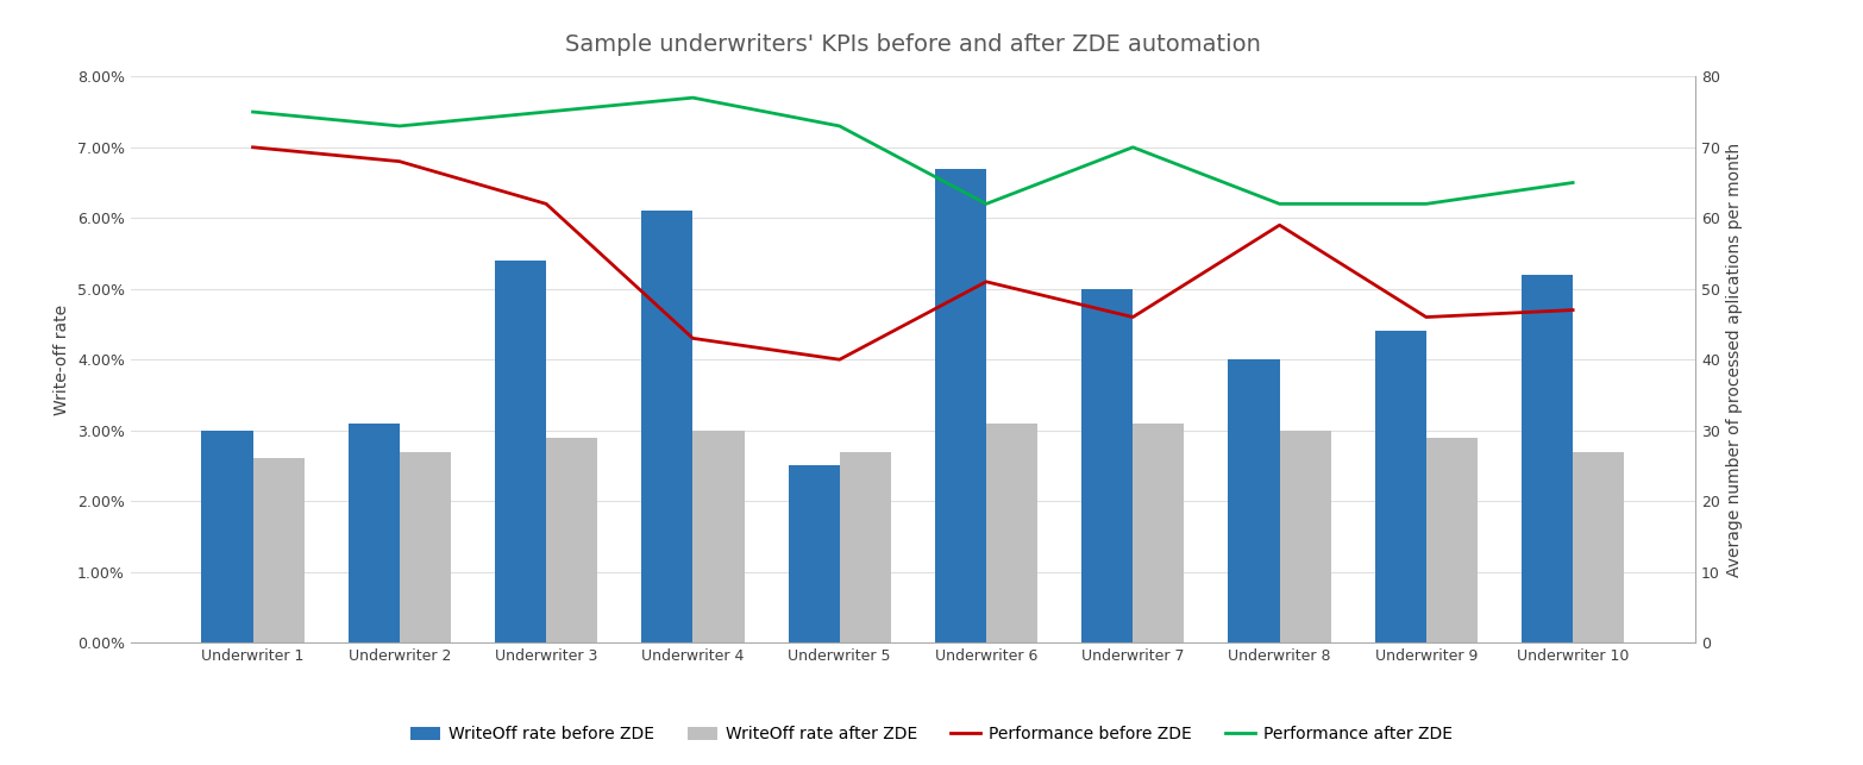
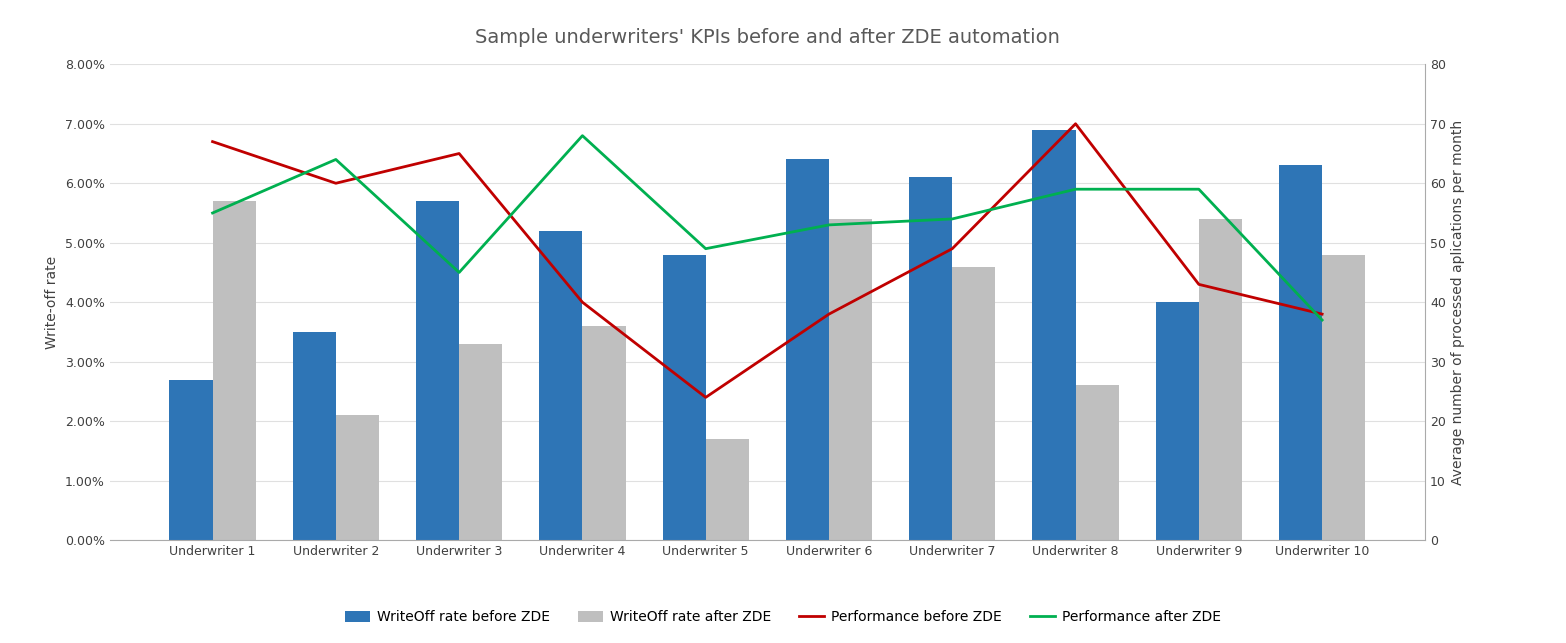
WriteOff rate before ZDE/Underwriter 1: 3.0% -> 2.7%
Performance before ZDE/Underwriter 1: 70 -> 67
Performance after ZDE/Underwriter 1: 75 -> 55
WriteOff rate after ZDE/Underwriter 1: 2.6% -> 5.7%
WriteOff rate before ZDE/Underwriter 2: 3.1% -> 3.5%
Performance before ZDE/Underwriter 2: 68 -> 60
Performance after ZDE/Underwriter 2: 73 -> 64
WriteOff rate after ZDE/Underwriter 2: 2.7% -> 2.1%
WriteOff rate before ZDE/Underwriter 3: 5.4% -> 5.7%
Performance before ZDE/Underwriter 3: 62 -> 65
Performance after ZDE/Underwriter 3: 75 -> 45
WriteOff rate after ZDE/Underwriter 3: 2.9% -> 3.3%
WriteOff rate before ZDE/Underwriter 4: 6.1% -> 5.2%
Performance before ZDE/Underwriter 4: 43 -> 40
Performance after ZDE/Underwriter 4: 77 -> 68
WriteOff rate after ZDE/Underwriter 4: 3.0% -> 3.6%
WriteOff rate before ZDE/Underwriter 5: 2.5% -> 4.8%
Performance before ZDE/Underwriter 5: 40 -> 24
Performance after ZDE/Underwriter 5: 73 -> 49
WriteOff rate after ZDE/Underwriter 5: 2.7% -> 1.7%
WriteOff rate before ZDE/Underwriter 6: 6.7% -> 6.4%
Performance before ZDE/Underwriter 6: 51 -> 38
Performance after ZDE/Underwriter 6: 62 -> 53
WriteOff rate after ZDE/Underwriter 6: 3.1% -> 5.4%
WriteOff rate before ZDE/Underwriter 7: 5.0% -> 6.1%
Performance before ZDE/Underwriter 7: 46 -> 49
Performance after ZDE/Underwriter 7: 70 -> 54
WriteOff rate after ZDE/Underwriter 7: 3.1% -> 4.6%
WriteOff rate before ZDE/Underwriter 8: 4.0% -> 6.9%
Performance before ZDE/Underwriter 8: 59 -> 70
Performance after ZDE/Underwriter 8: 62 -> 59
WriteOff rate after ZDE/Underwriter 8: 3.0% -> 2.6%
WriteOff rate before ZDE/Underwriter 9: 4.4% -> 4.0%
Performance before ZDE/Underwriter 9: 46 -> 43
Performance after ZDE/Underwriter 9: 62 -> 59
WriteOff rate after ZDE/Underwriter 9: 2.9% -> 5.4%
WriteOff rate before ZDE/Underwriter 10: 5.2% -> 6.3%
Performance before ZDE/Underwriter 10: 47 -> 38
Performance after ZDE/Underwriter 10: 65 -> 37
WriteOff rate after ZDE/Underwriter 10: 2.7% -> 4.8%
